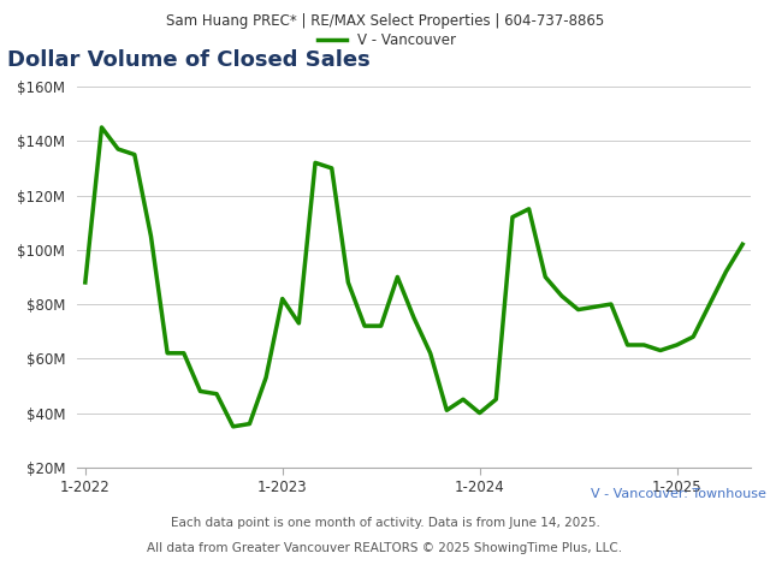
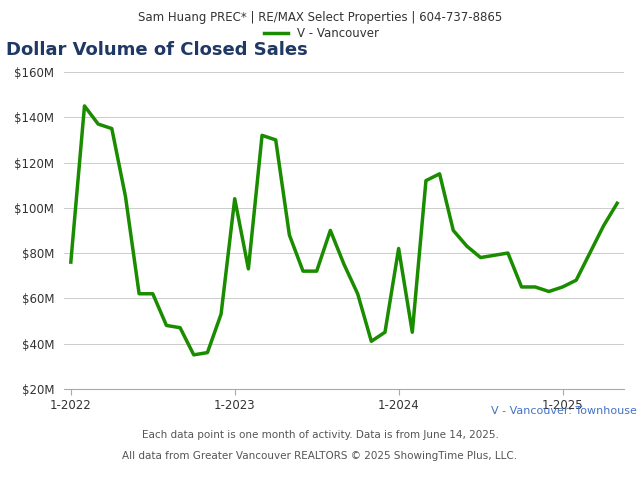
1-2022: $88M -> $76M
1-2023: $82M -> $104M
1-2024: $40M -> $82M
